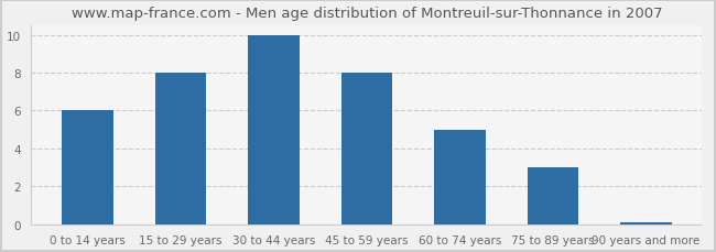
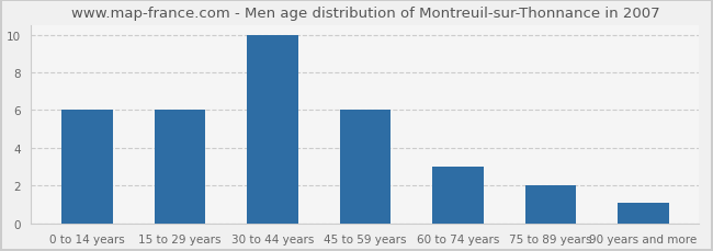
15 to 29 years: 8.0 -> 6.0
45 to 59 years: 8.0 -> 6.0
60 to 74 years: 5.0 -> 3.0
75 to 89 years: 3.0 -> 2.0
90 years and more: 0.1 -> 1.1
